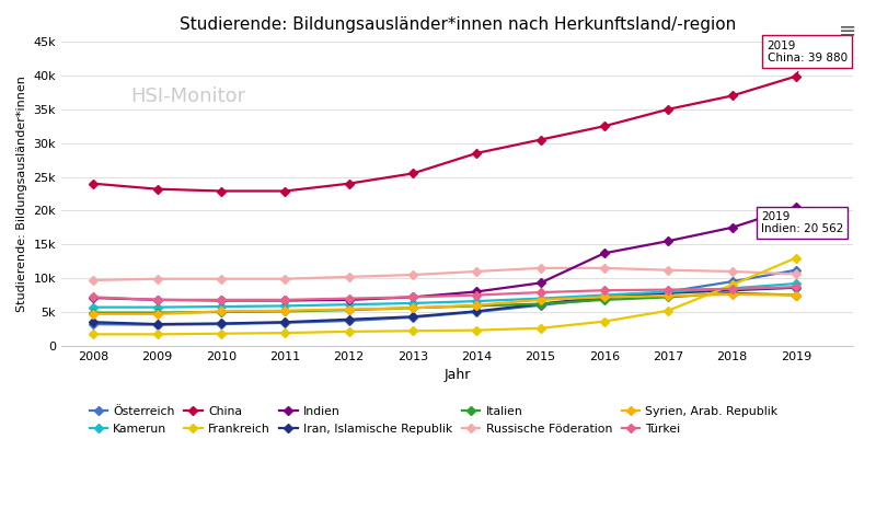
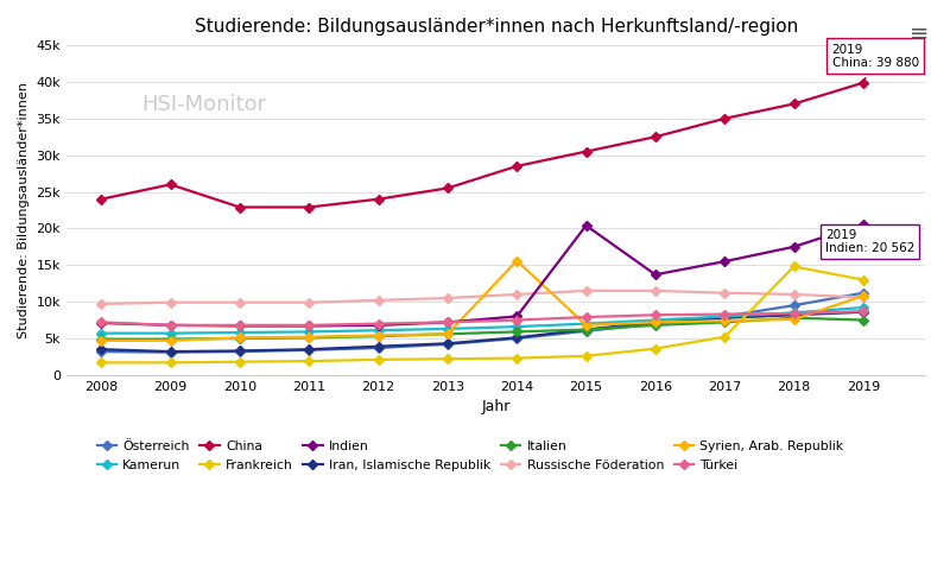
China/2009: 23.2k -> 26.0k
Syrien, Arab. Republik/2014: 6.0k -> 15.6k
Indien/2015: 9.3k -> 20.4k
Frankreich/2018: 9.0k -> 14.8k
Syrien, Arab. Republik/2019: 7.5k -> 10.8k
